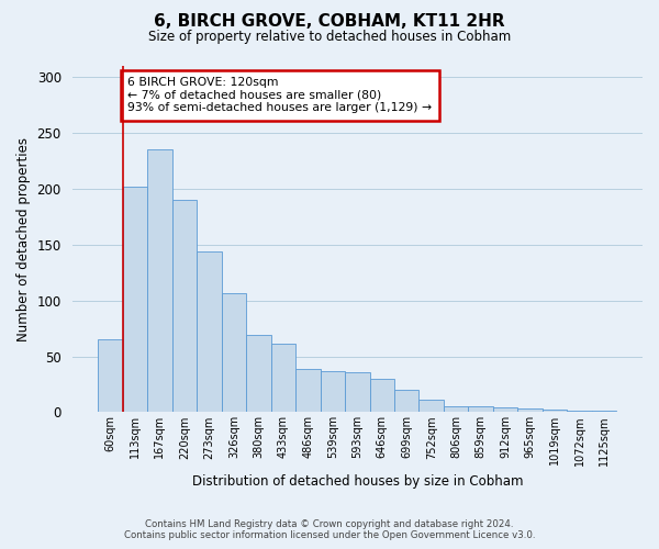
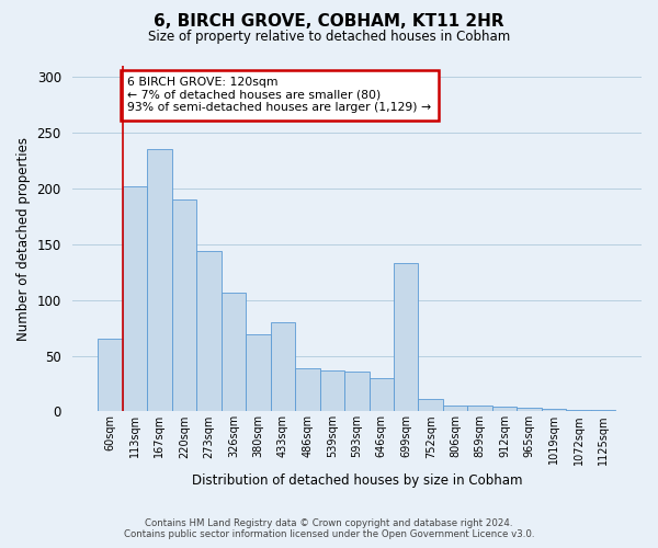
433sqm: 61 -> 80
699sqm: 20 -> 133
